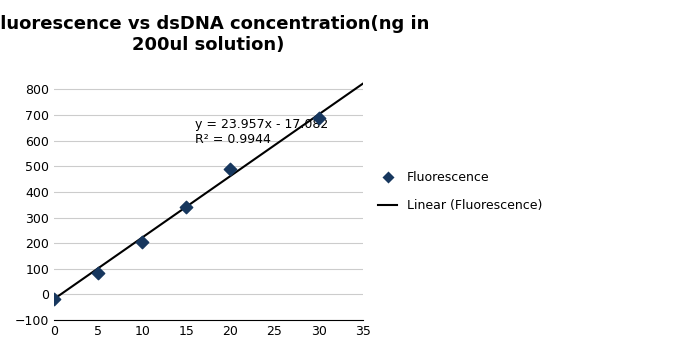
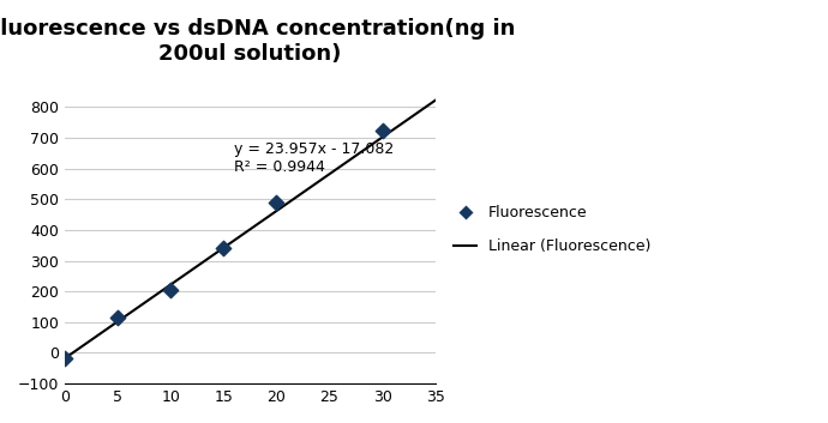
Fluorescence/5: 85 -> 115
Fluorescence/30: 690 -> 725
